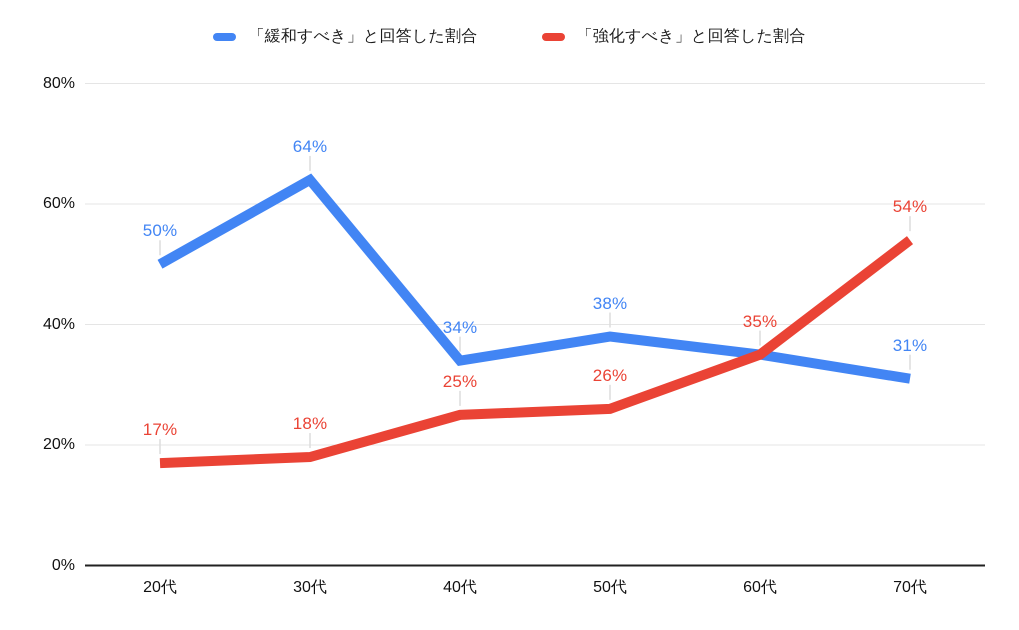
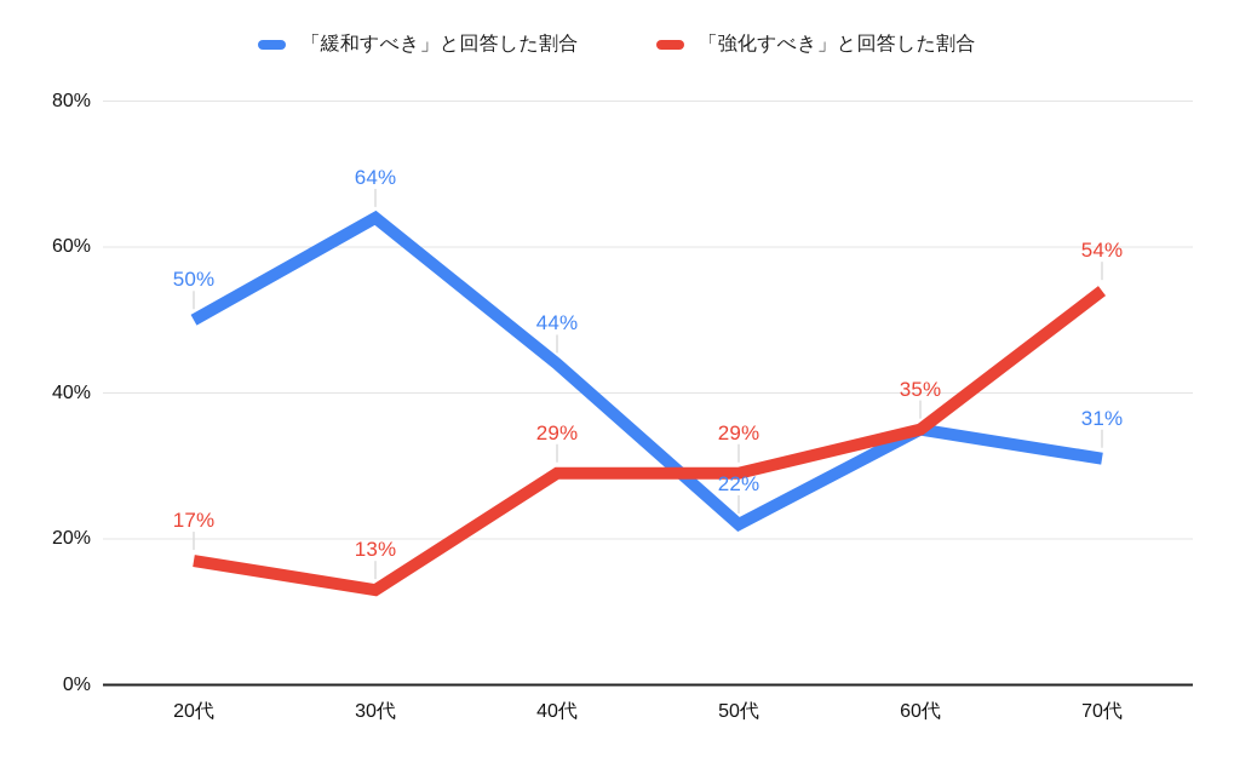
「強化すべき」と回答した割合/30代: 18% -> 13%
「緩和すべき」と回答した割合/40代: 34% -> 44%
「強化すべき」と回答した割合/40代: 25% -> 29%
「緩和すべき」と回答した割合/50代: 38% -> 22%
「強化すべき」と回答した割合/50代: 26% -> 29%
